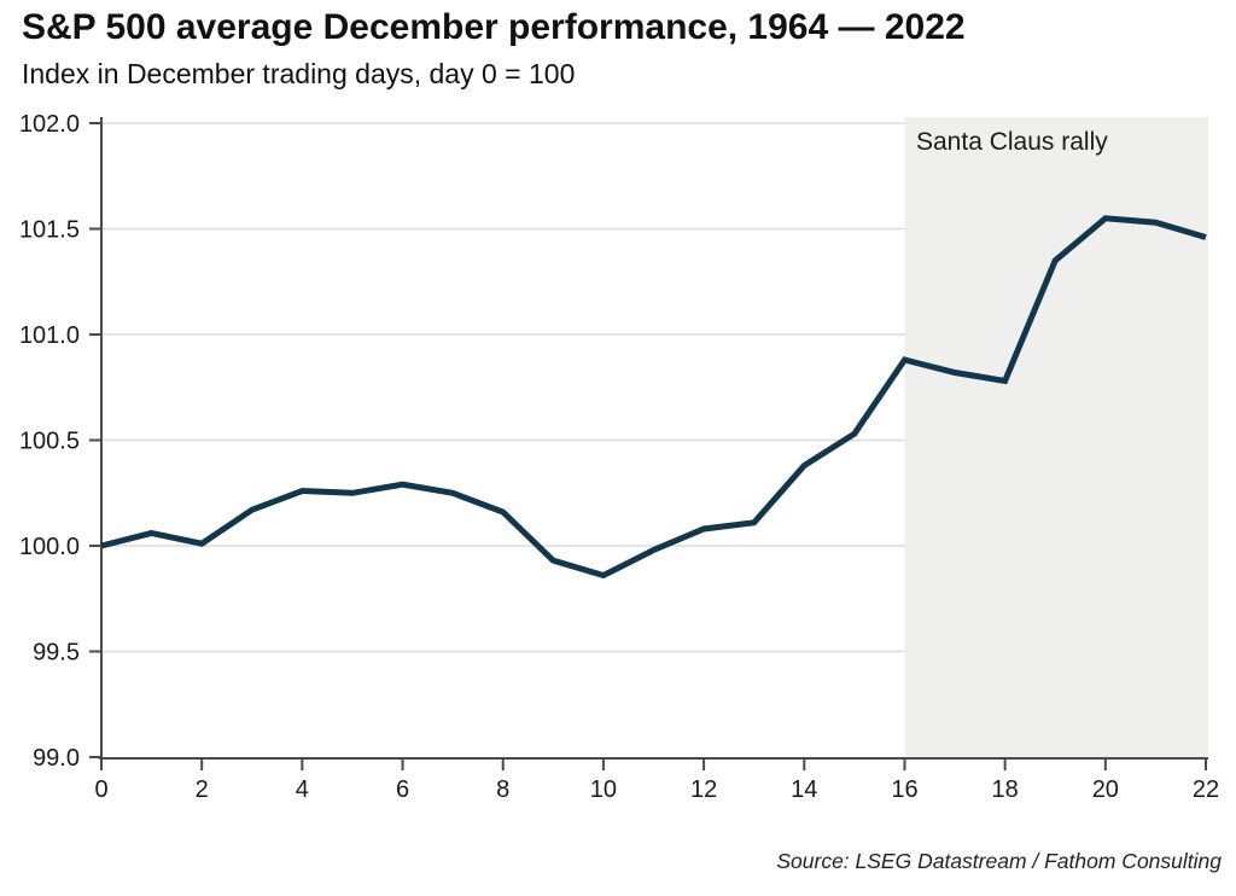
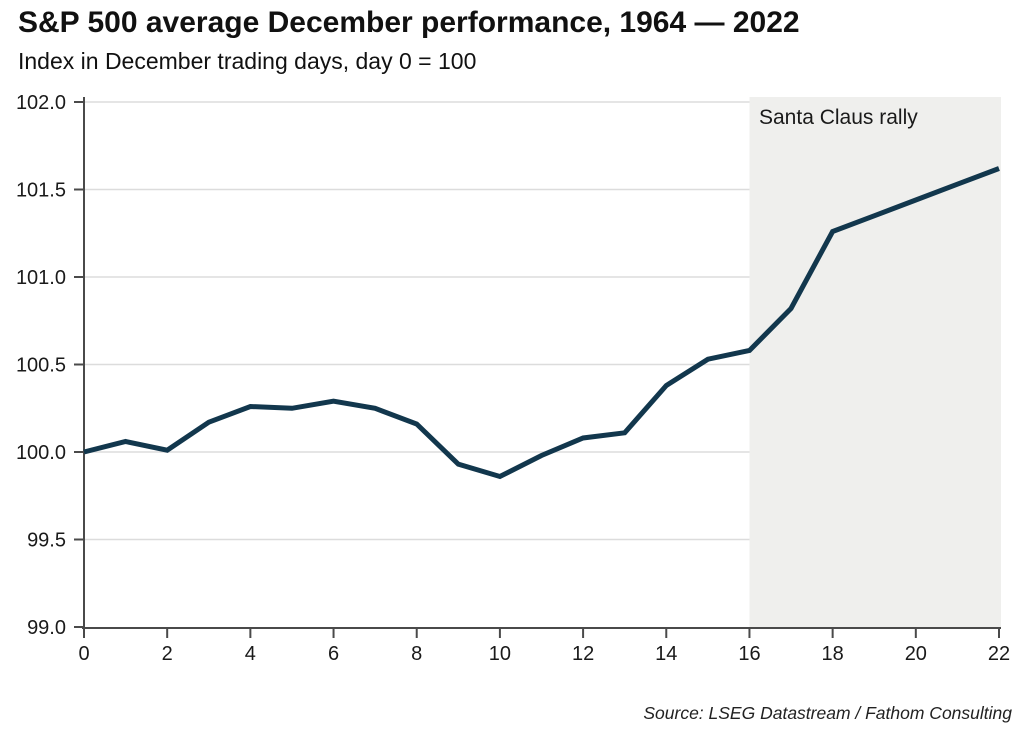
16: 100.88 -> 100.58
18: 100.78 -> 101.26
20: 101.55 -> 101.44
22: 101.46 -> 101.62
